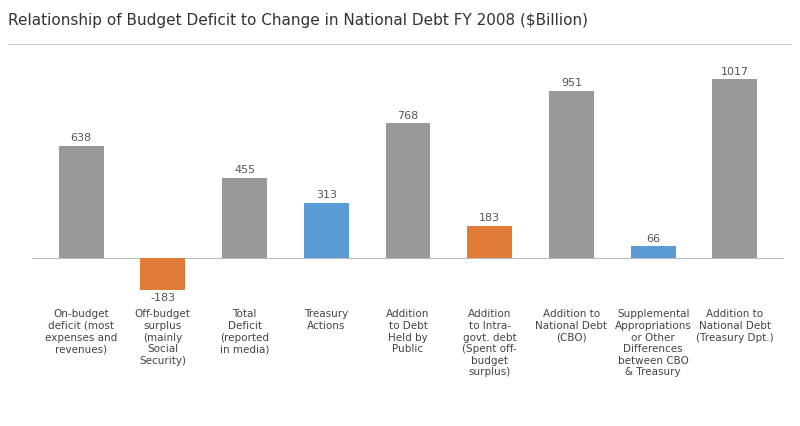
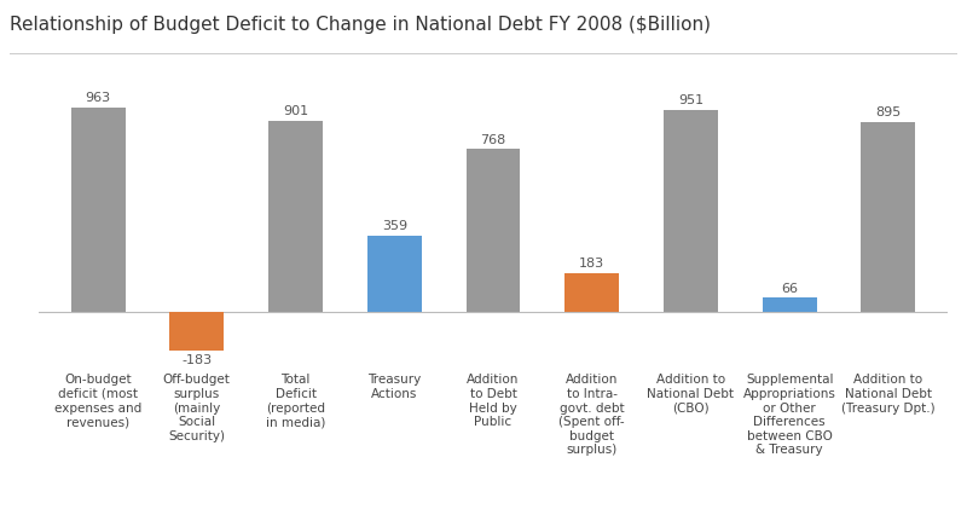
On-budget deficit (most expenses and revenues): 638 -> 963
Total Deficit (reported in media): 455 -> 901
Treasury Actions: 313 -> 359
Addition to National Debt (Treasury Dpt.): 1017 -> 895
